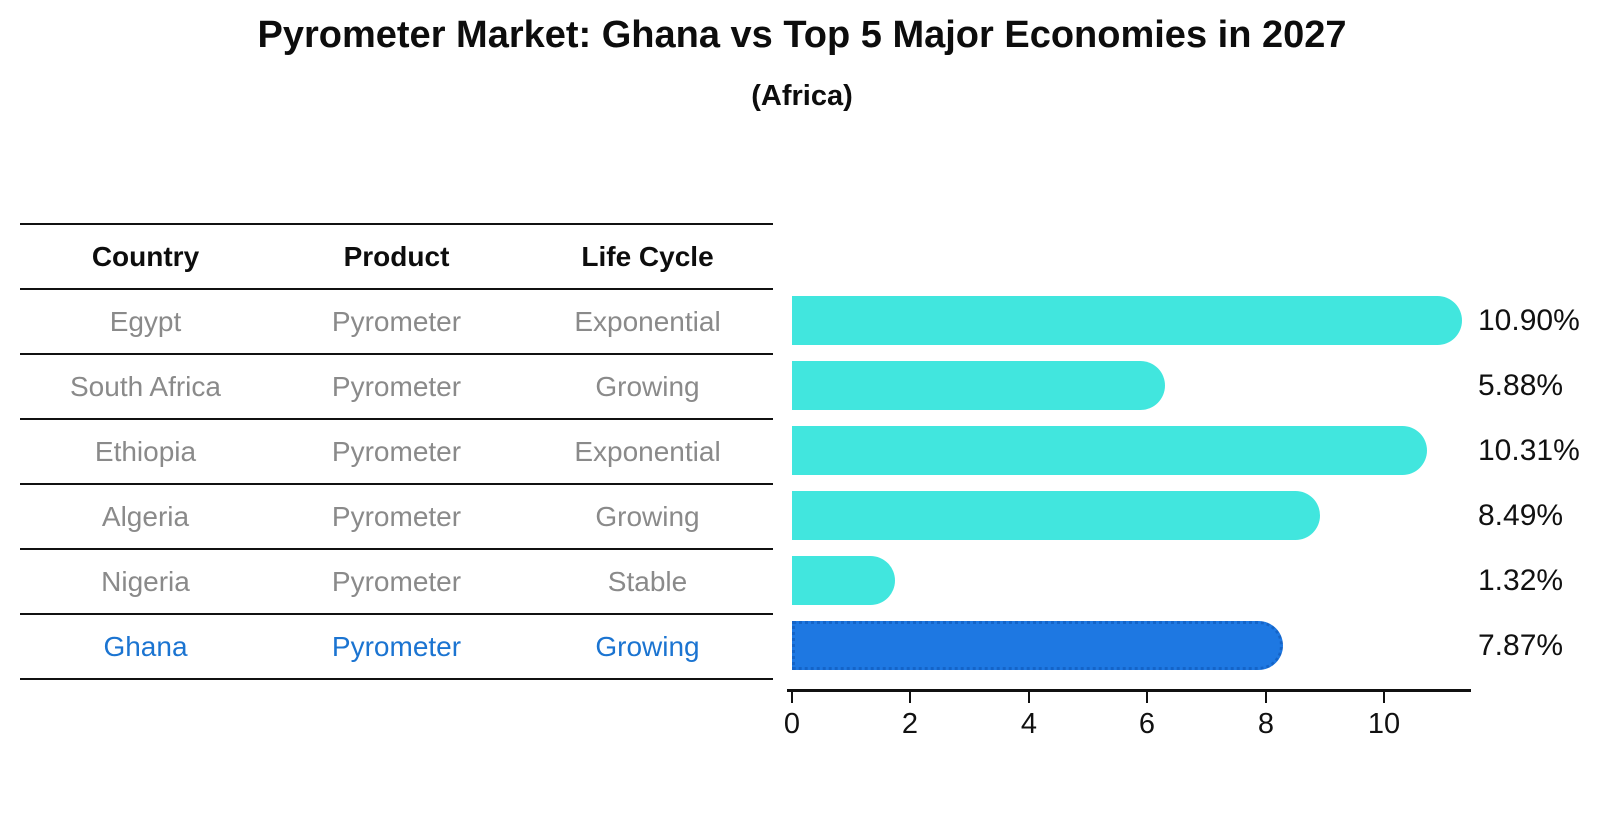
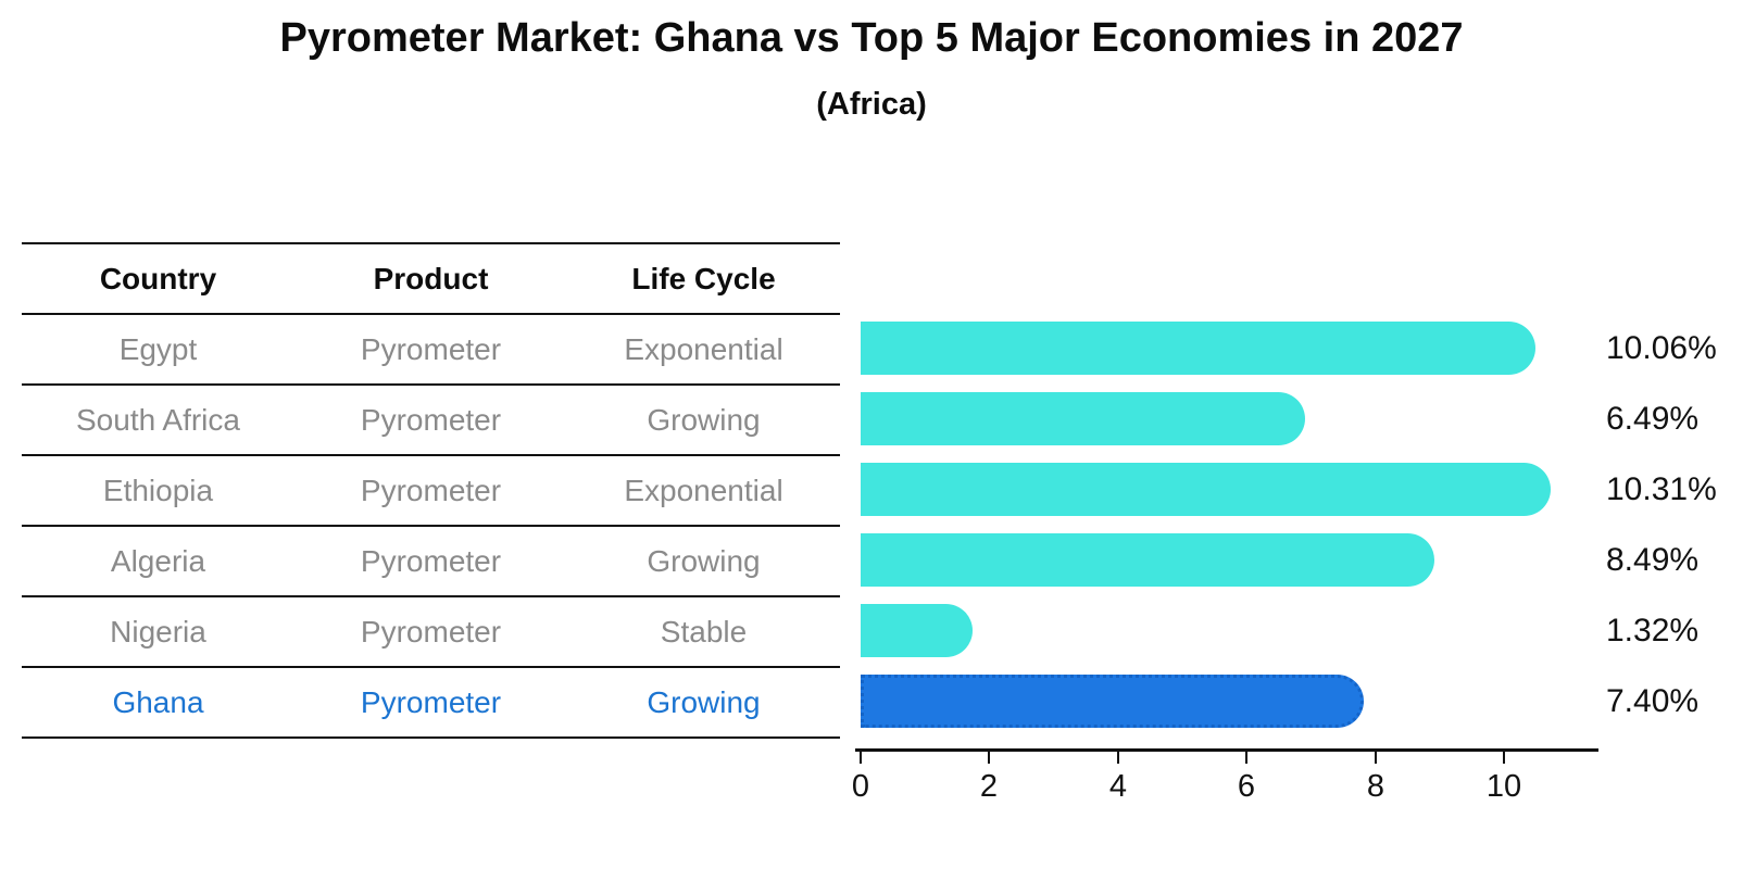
Egypt: 10.90% -> 10.06%
South Africa: 5.88% -> 6.49%
Ghana: 7.87% -> 7.40%
